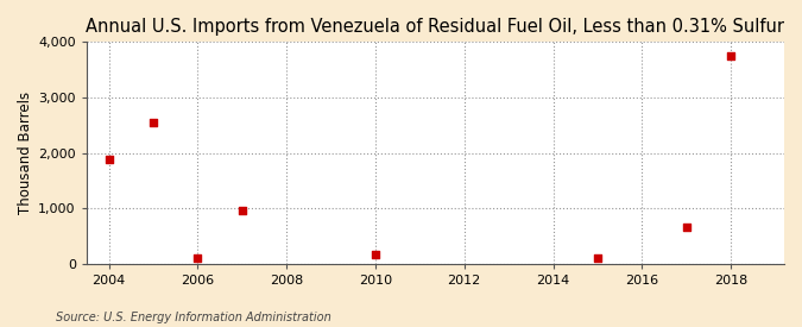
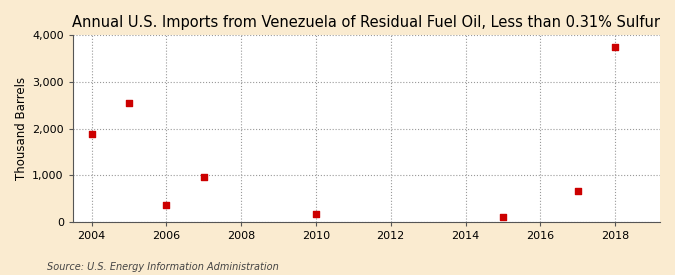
2006: 110 -> 350
